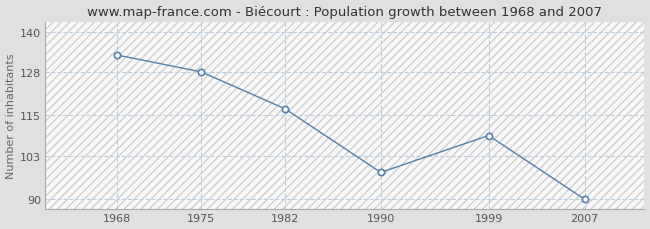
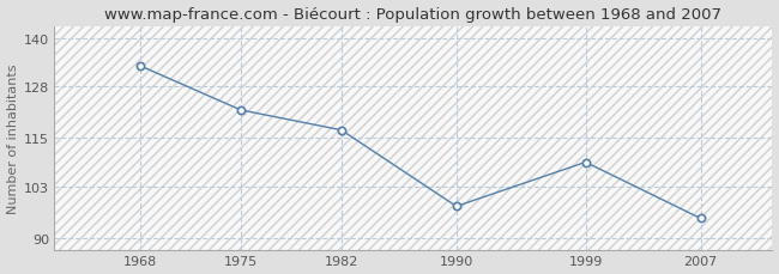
1975: 128 -> 122
2007: 90 -> 95
